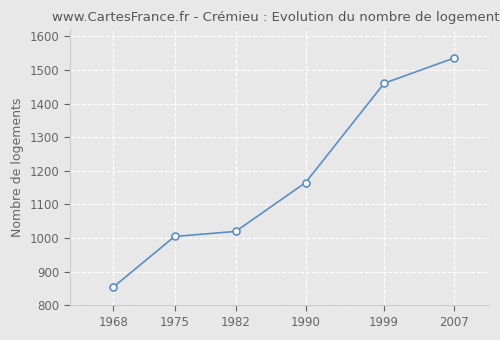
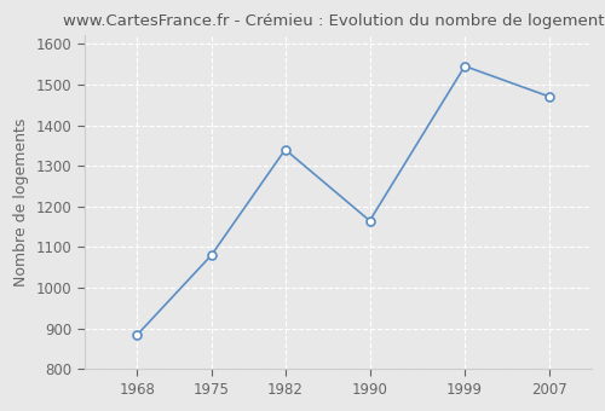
1968: 855 -> 885
1975: 1005 -> 1080
1982: 1020 -> 1340
1999: 1460 -> 1545
2007: 1535 -> 1470
